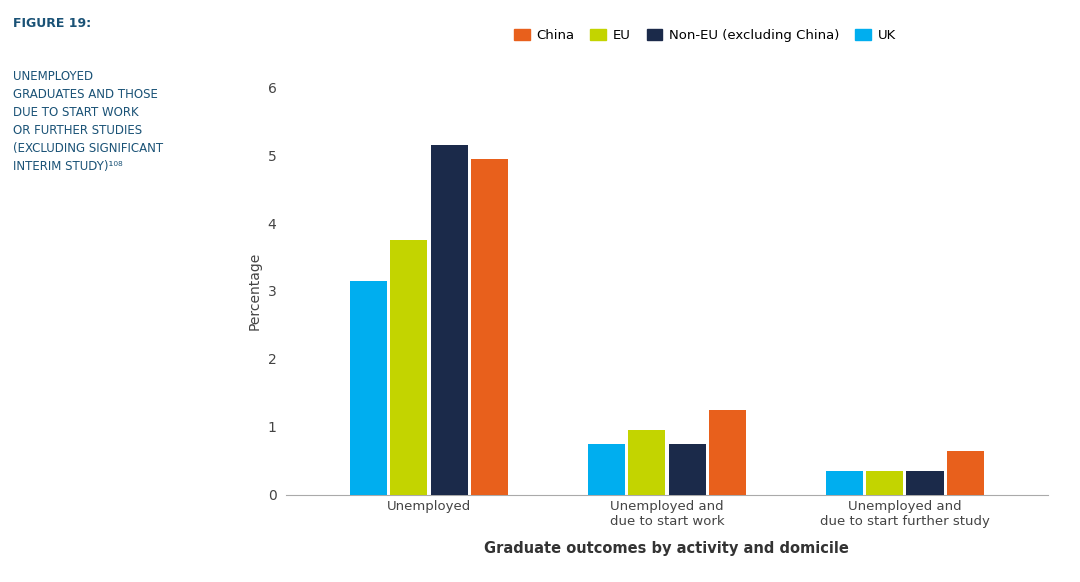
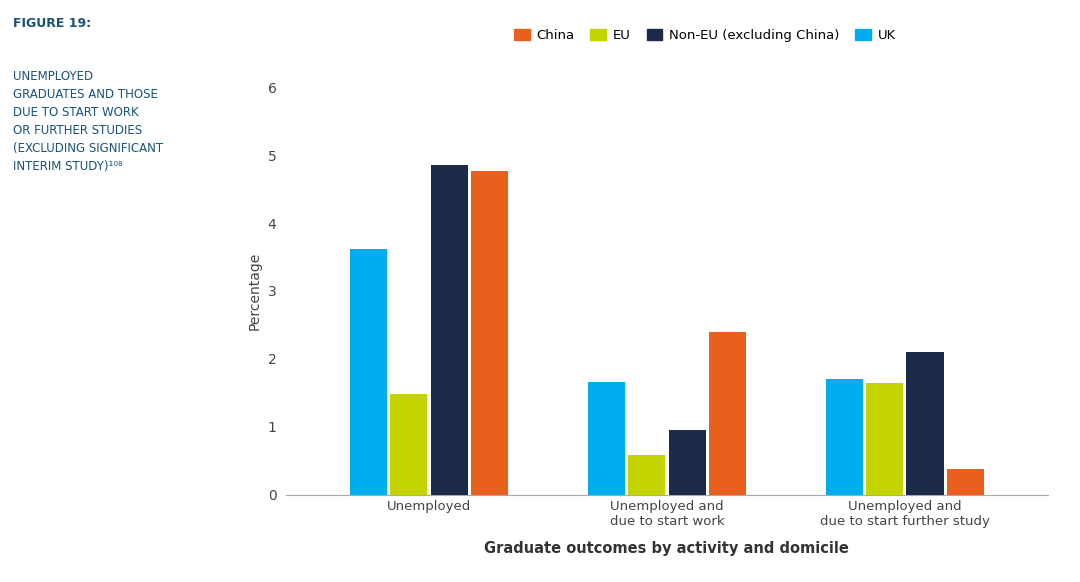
UK/Unemployed: 3.15 -> 3.62
EU/Unemployed: 3.75 -> 1.48
Non-EU (excluding China)/Unemployed: 5.15 -> 4.86
China/Unemployed: 4.95 -> 4.76
UK/Unemployed and due to start work: 0.75 -> 1.66
EU/Unemployed and due to start work: 0.95 -> 0.58
Non-EU (excluding China)/Unemployed and due to start work: 0.75 -> 0.96
China/Unemployed and due to start work: 1.25 -> 2.40
UK/Unemployed and due to start further study: 0.35 -> 1.70
EU/Unemployed and due to start further study: 0.35 -> 1.64
Non-EU (excluding China)/Unemployed and due to start further study: 0.35 -> 2.10
China/Unemployed and due to start further study: 0.65 -> 0.38
